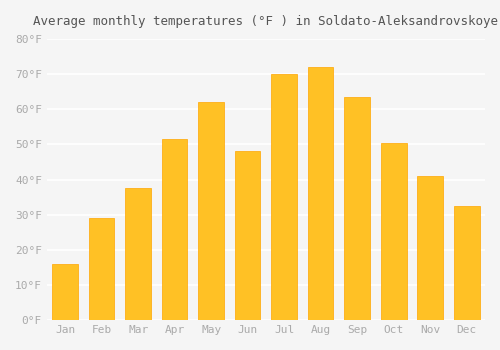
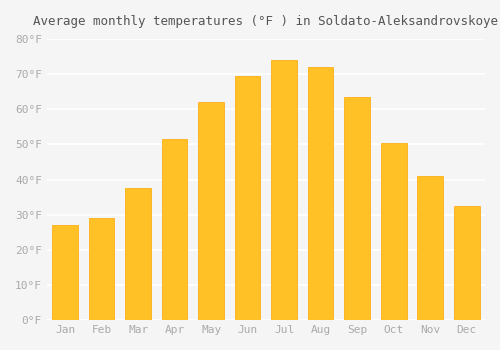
Jan: 16.0°F -> 27.0°F
Jun: 48.0°F -> 69.5°F
Jul: 70.0°F -> 74.0°F
